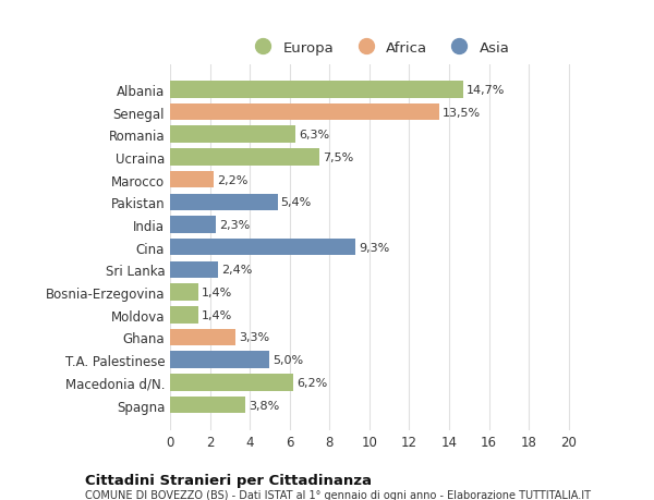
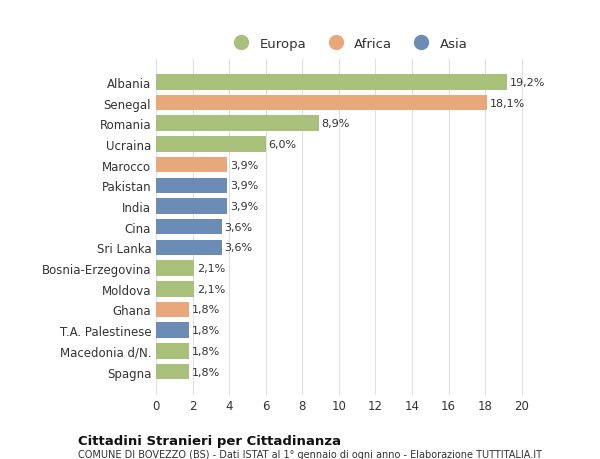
Albania: 14,7% -> 19,2%
Senegal: 13,5% -> 18,1%
Romania: 6,3% -> 8,9%
Ucraina: 7,5% -> 6,0%
Marocco: 2,2% -> 3,9%
Pakistan: 5,4% -> 3,9%
India: 2,3% -> 3,9%
Cina: 9,3% -> 3,6%
Sri Lanka: 2,4% -> 3,6%
Bosnia-Erzegovina: 1,4% -> 2,1%
Moldova: 1,4% -> 2,1%
Ghana: 3,3% -> 1,8%
T.A. Palestinese: 5,0% -> 1,8%
Macedonia d/N.: 6,2% -> 1,8%
Spagna: 3,8% -> 1,8%
